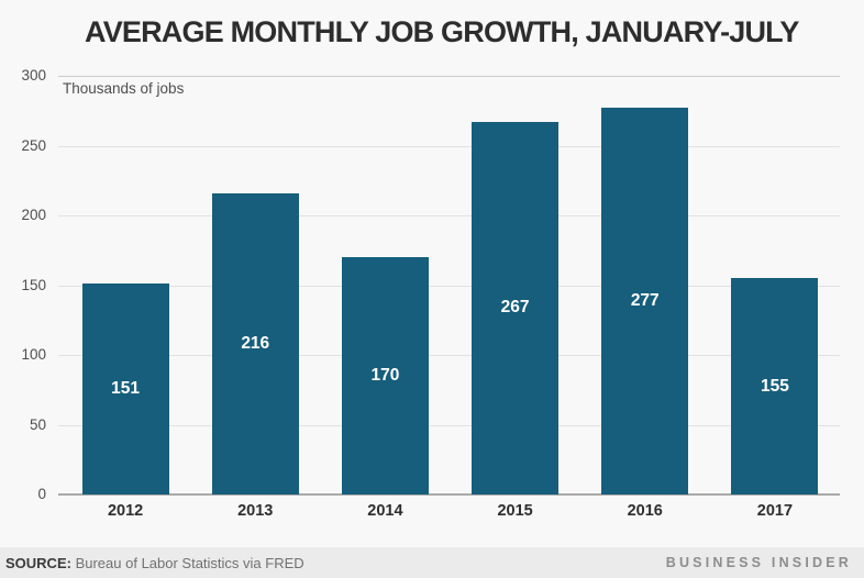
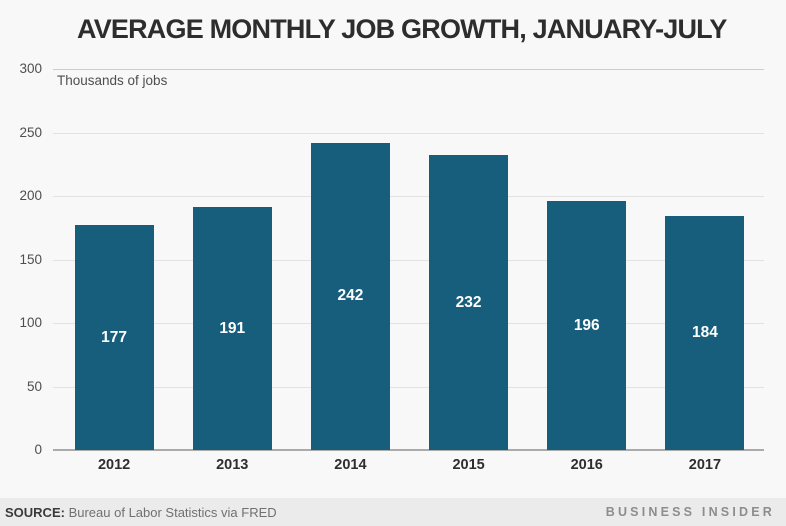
2012: 151 -> 177
2013: 216 -> 191
2014: 170 -> 242
2015: 267 -> 232
2016: 277 -> 196
2017: 155 -> 184
